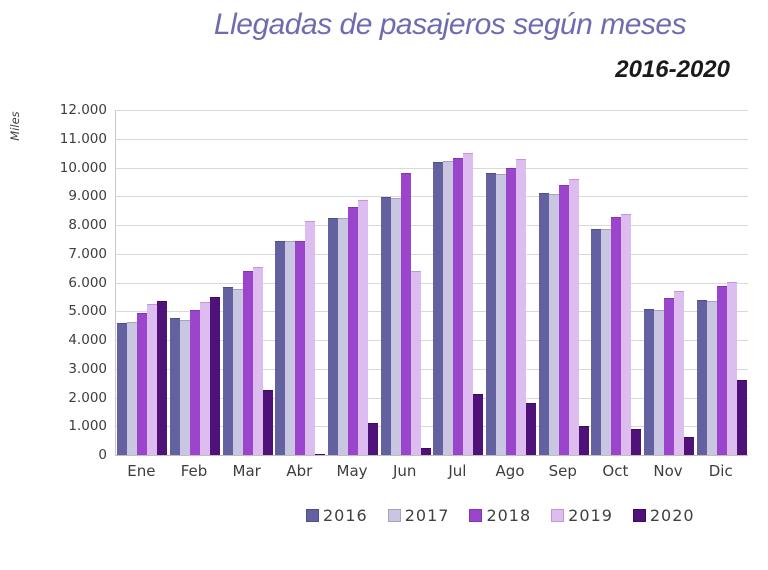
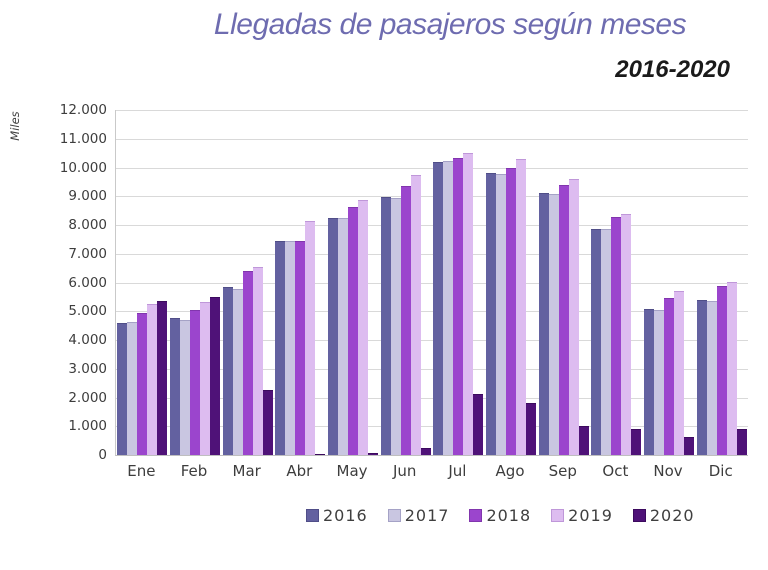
2020/May: 1100 -> 100
2018/Jun: 9800 -> 9300
2019/Jun: 6400 -> 9700
2020/Dic: 2600 -> 900
